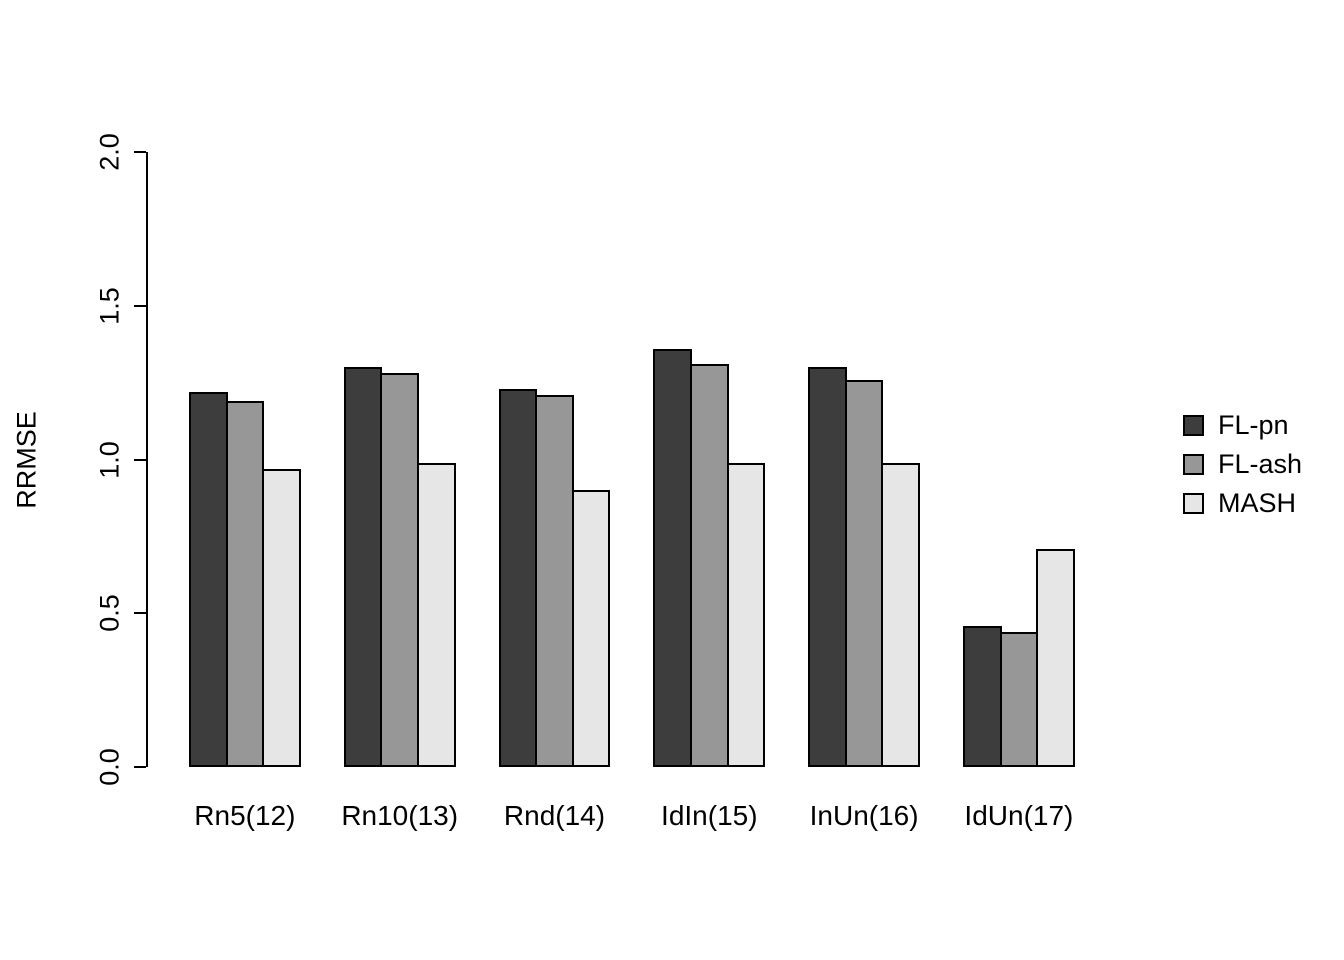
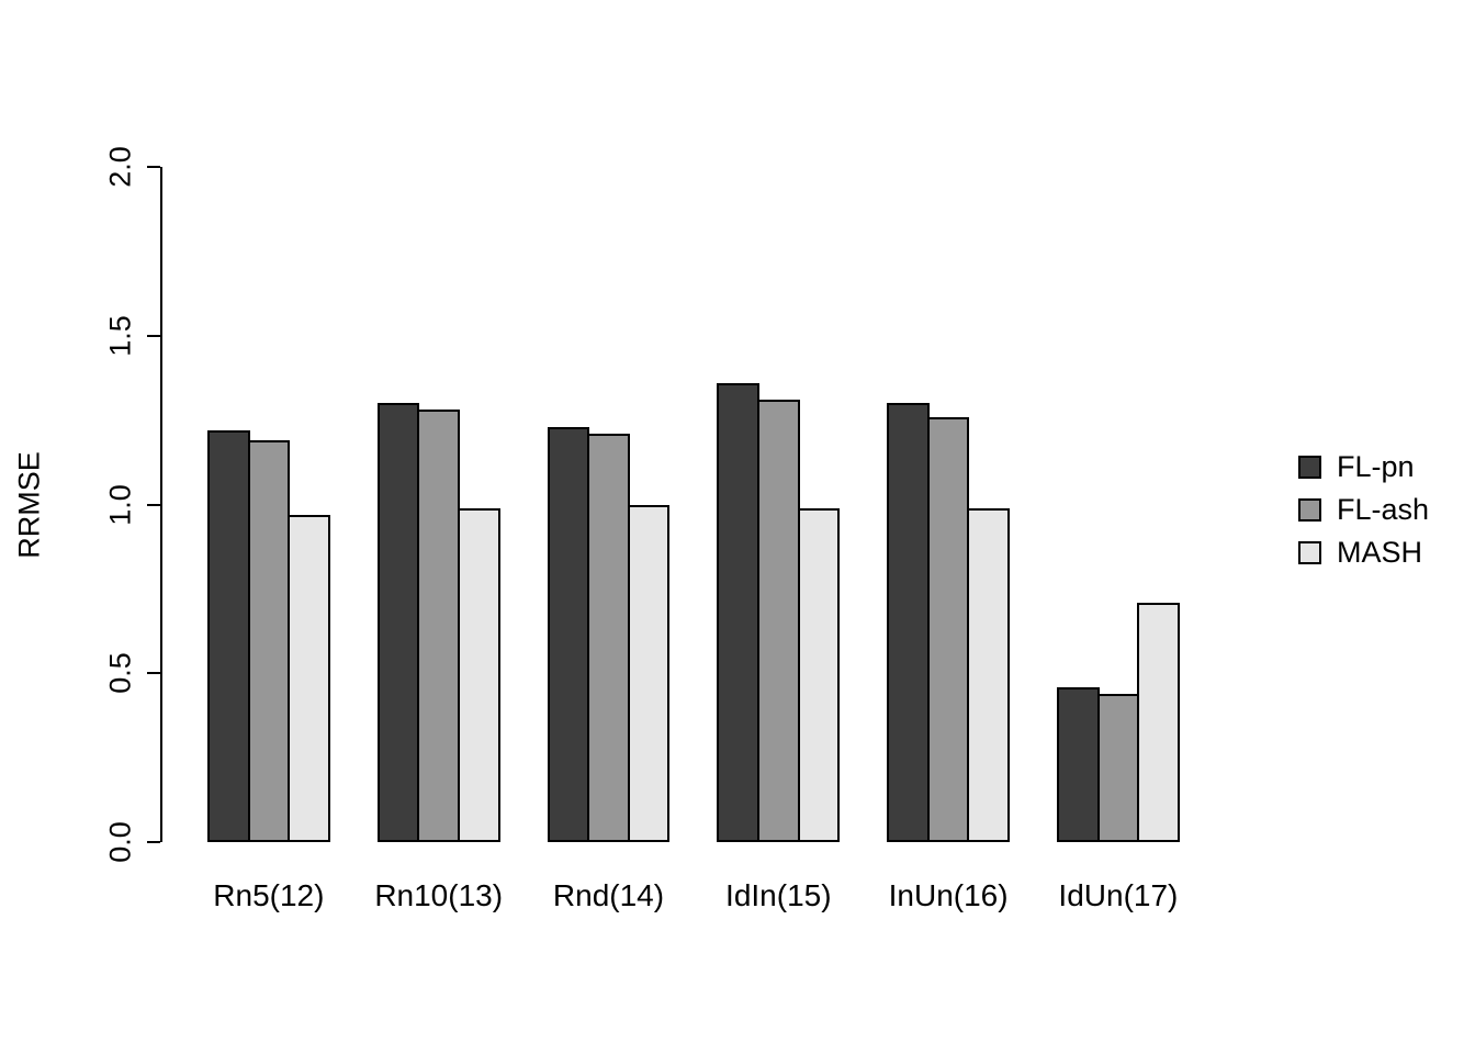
MASH/Rnd(14): 0.90 -> 1.00
